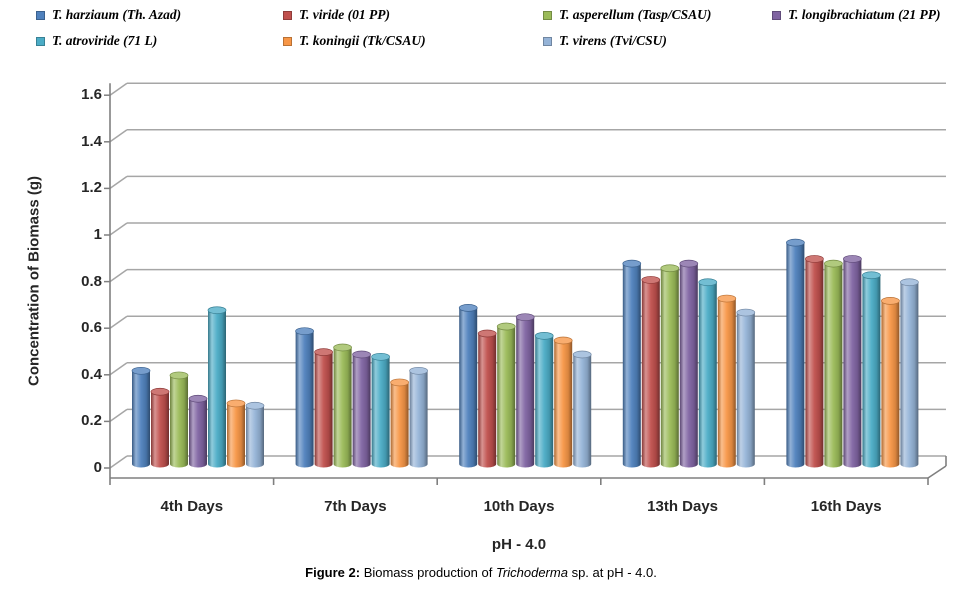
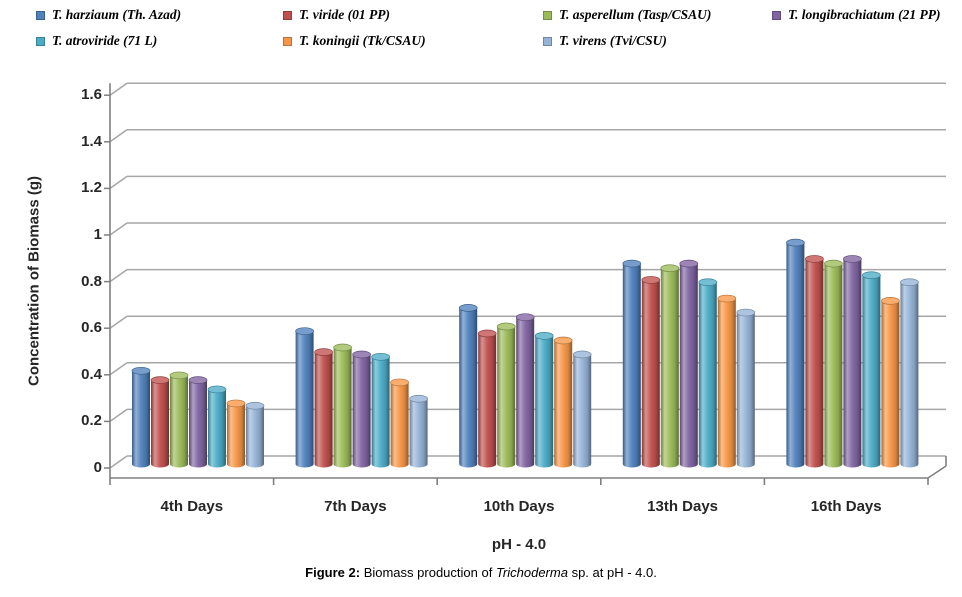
T. viride (01 PP)/4th Days: 0.31 -> 0.36
T. longibrachiatum (21 PP)/4th Days: 0.28 -> 0.36
T. atroviride (71 L)/4th Days: 0.66 -> 0.32
T. virens (Tvi/CSU)/7th Days: 0.40 -> 0.28
